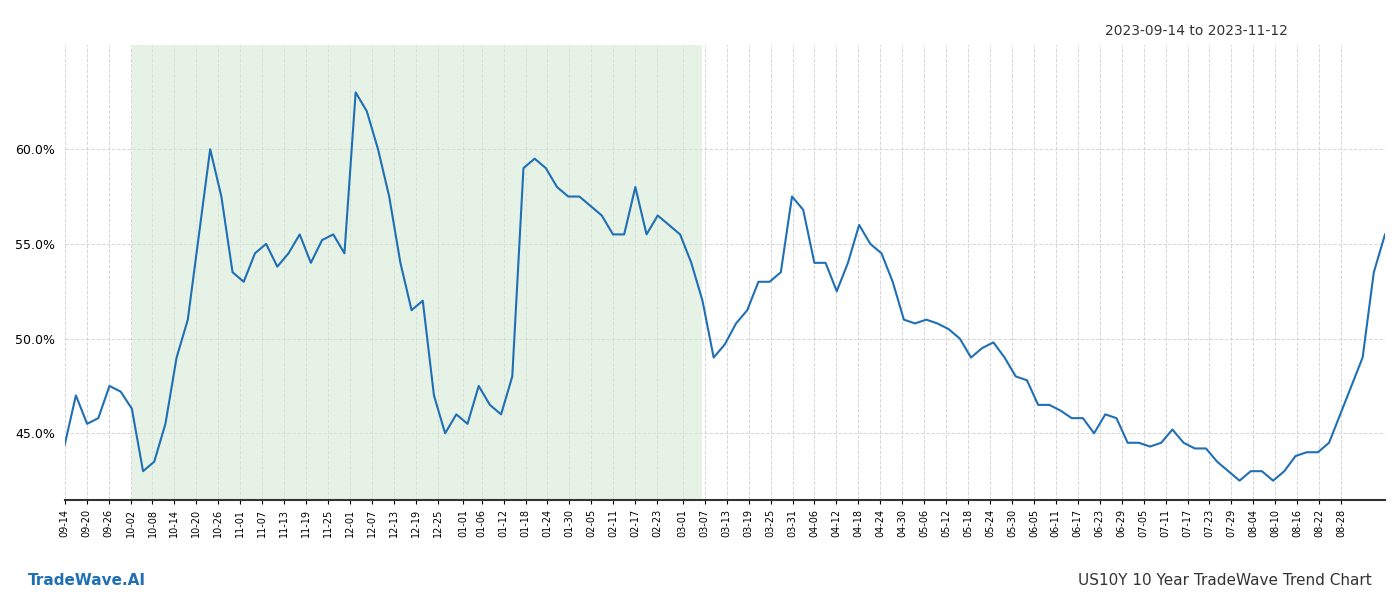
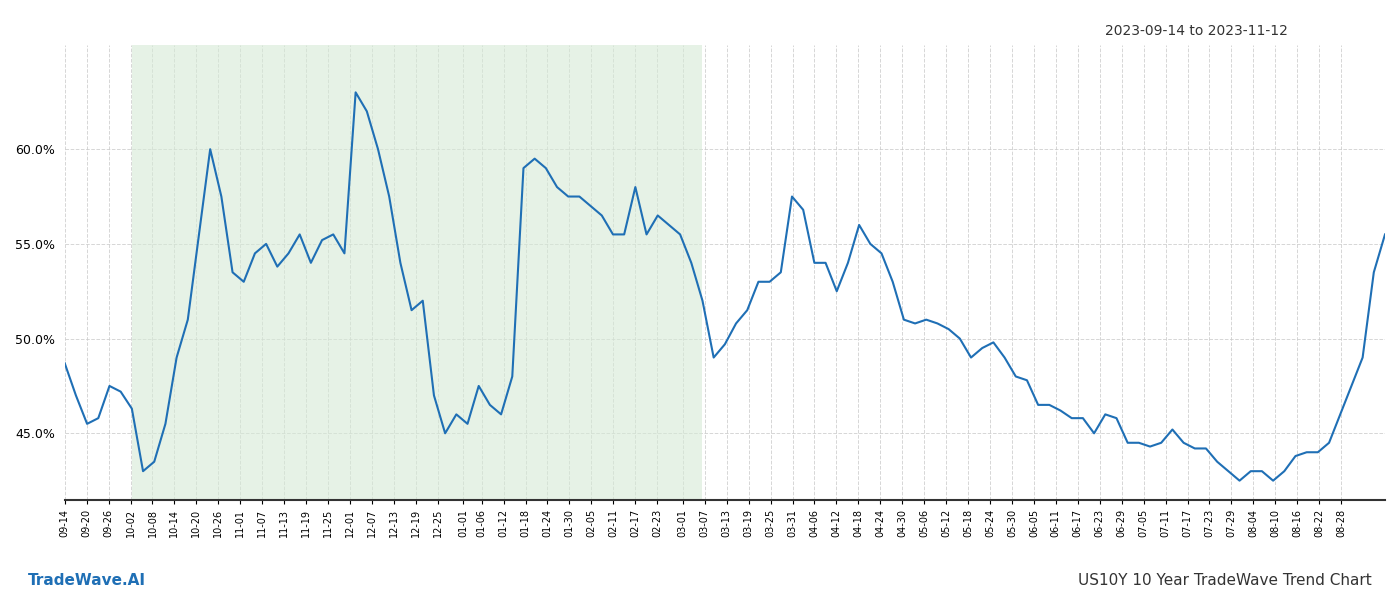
09-14: 44.4% -> 48.7%
